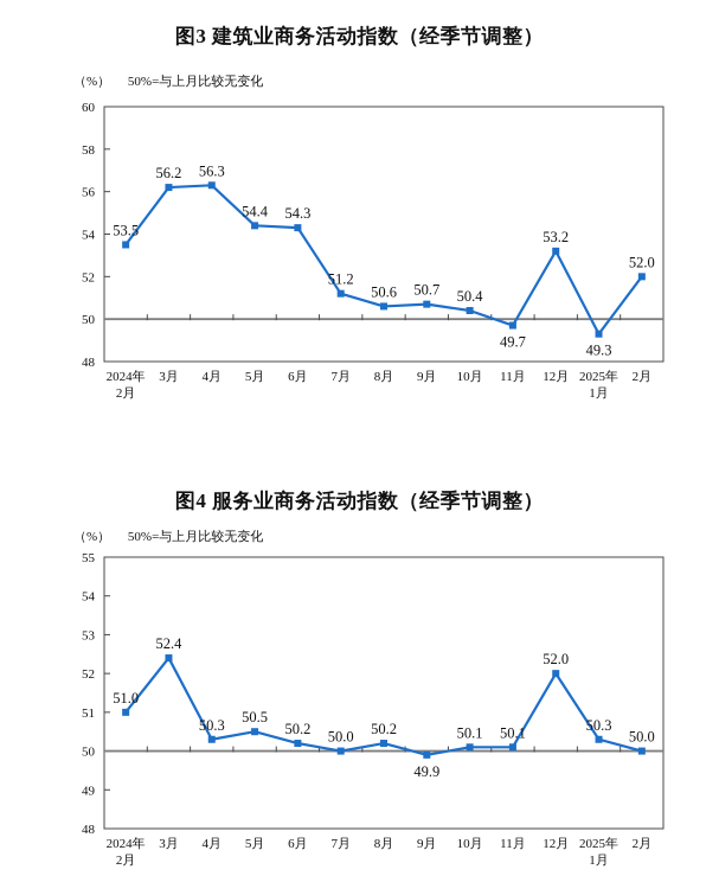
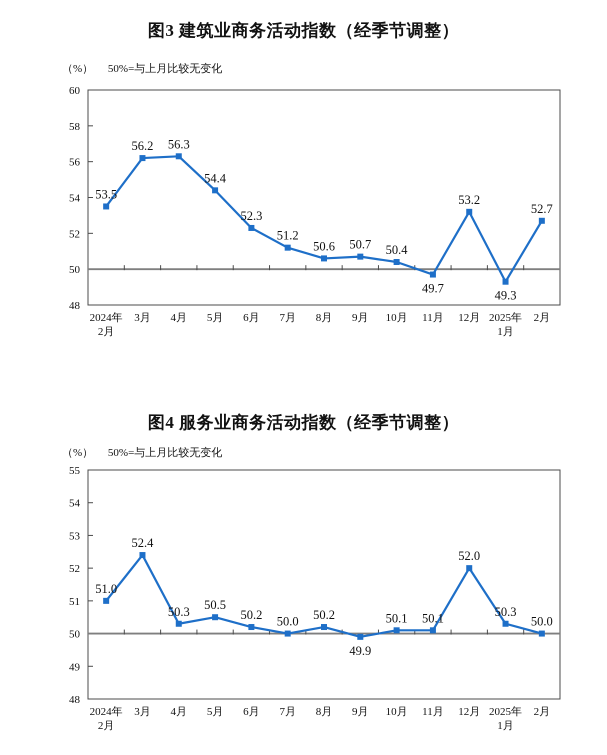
图3 建筑业商务活动指数（经季节调整）/6月: 54.3 -> 52.3
图3 建筑业商务活动指数（经季节调整）/2月: 52.0 -> 52.7
